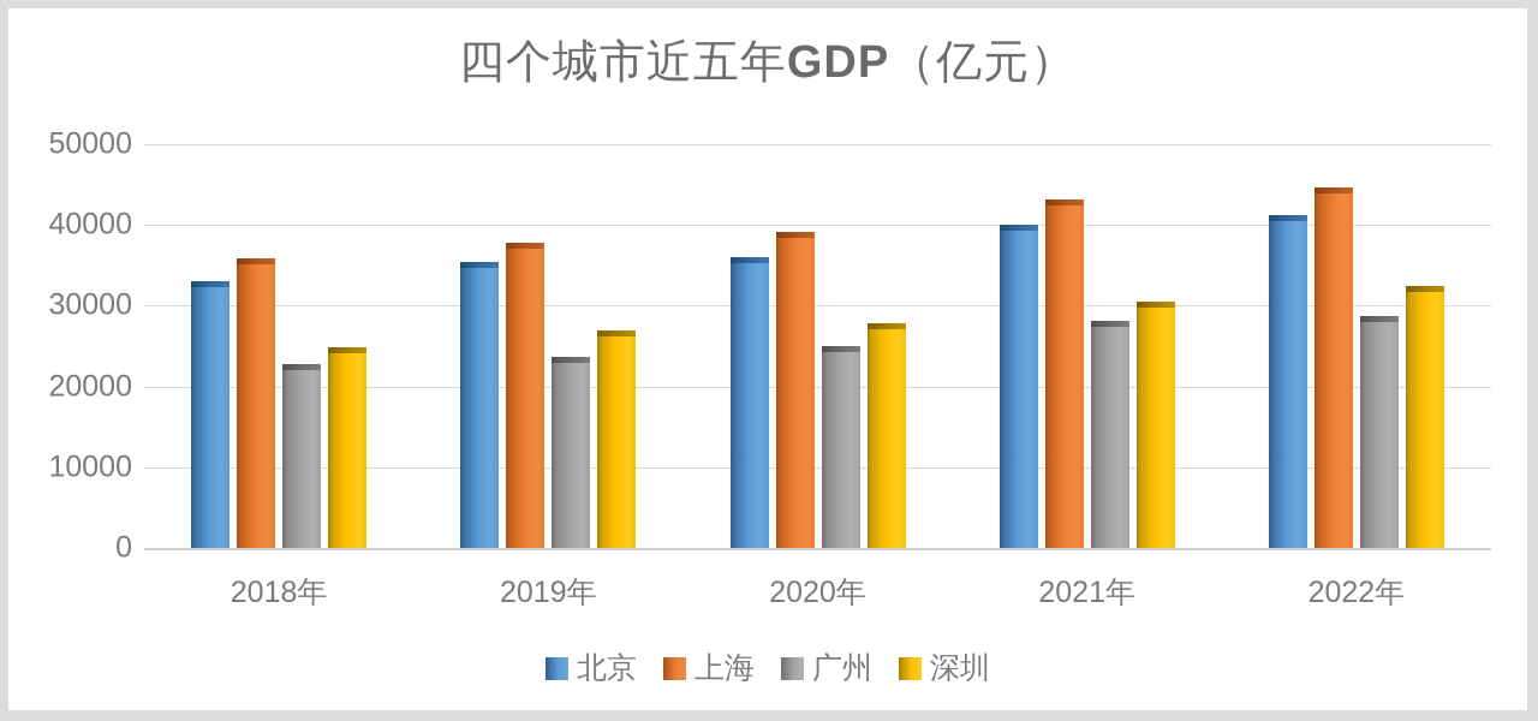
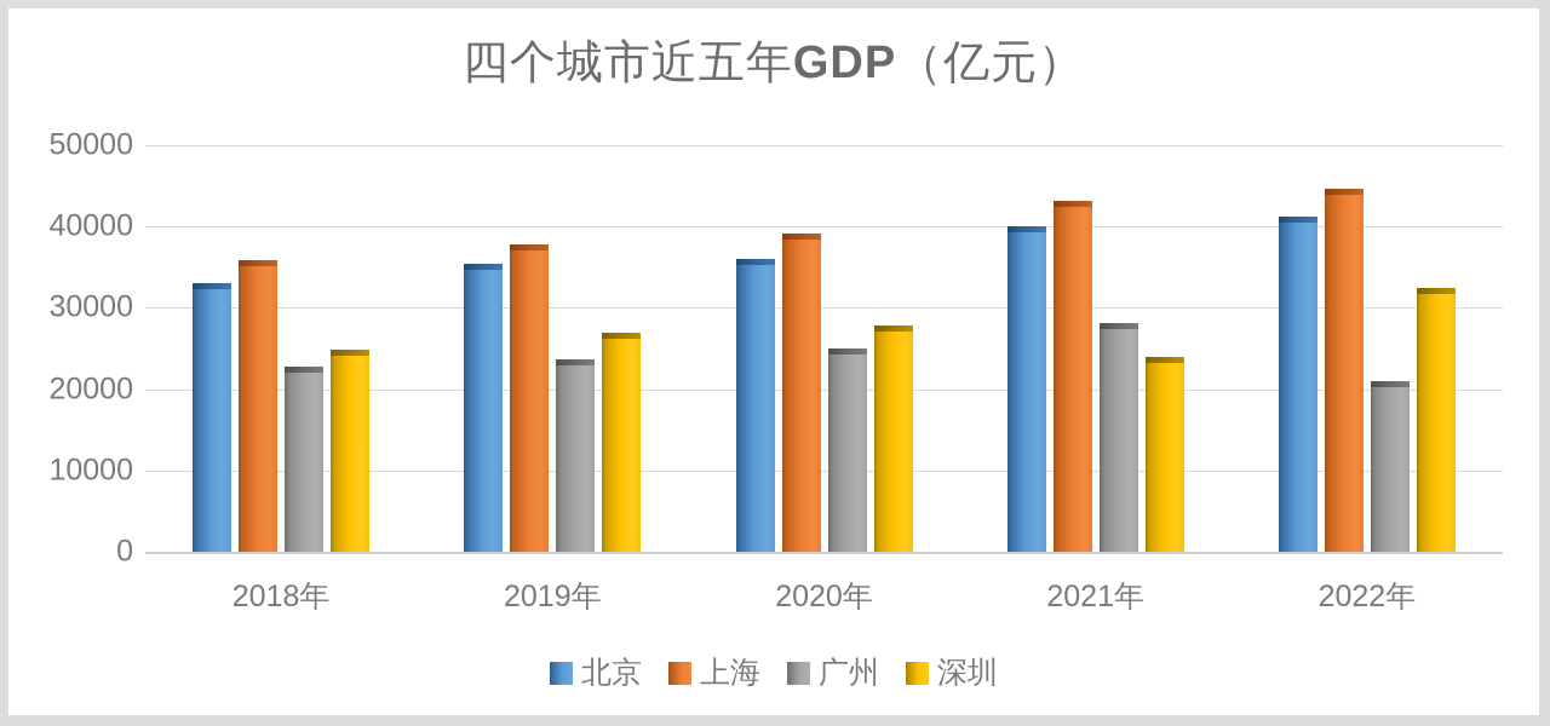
深圳/2021年: 30000 -> 24000
广州/2022年: 29000 -> 21000
